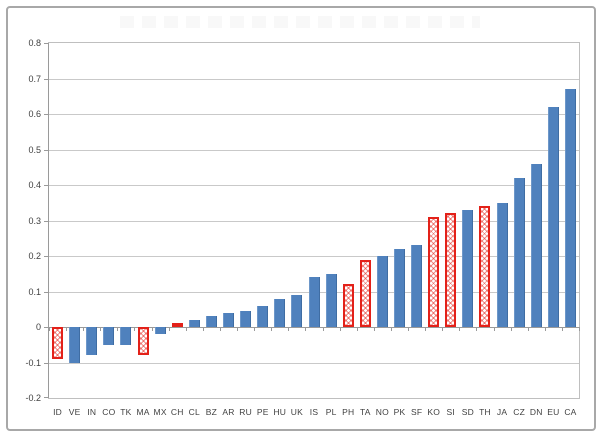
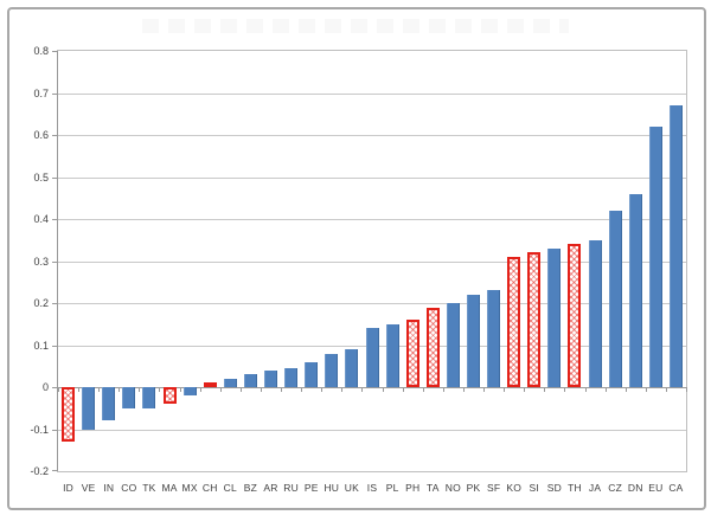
ID: -0.09 -> -0.13
MA: -0.08 -> -0.04
PH: 0.12 -> 0.16
